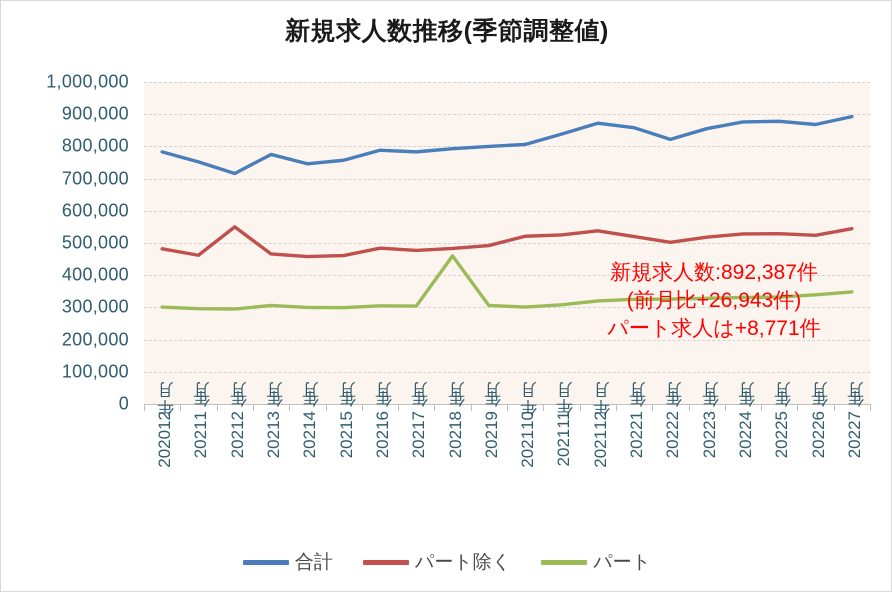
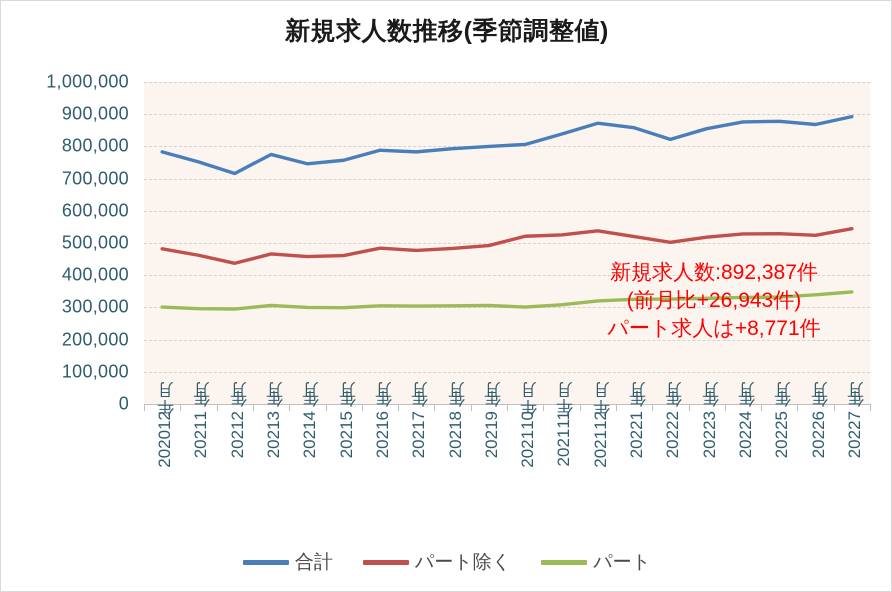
パート除く/2021年2月: 550000 -> 440000
パート/2021年8月: 460000 -> 300000
